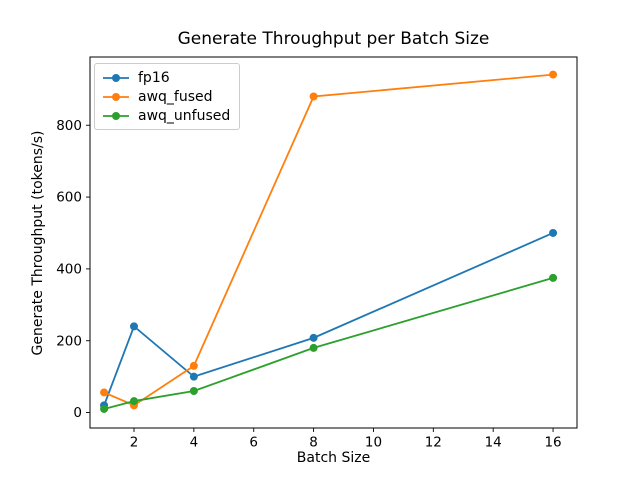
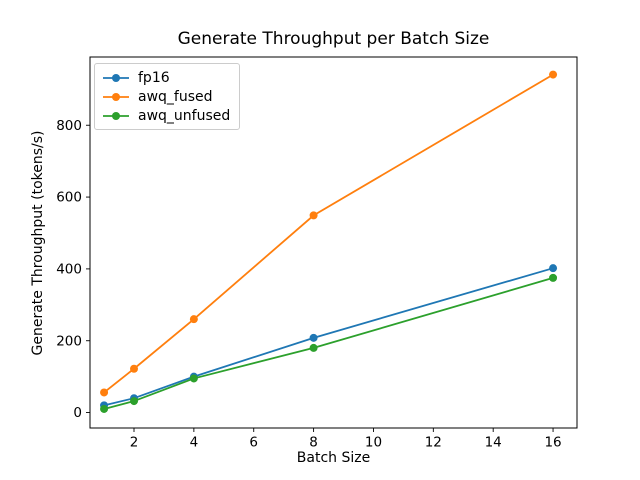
fp16/2: 240 -> 40
awq_fused/2: 20 -> 120
awq_fused/4: 130 -> 260
awq_unfused/4: 60 -> 100
awq_fused/8: 880 -> 550
fp16/16: 500 -> 400
